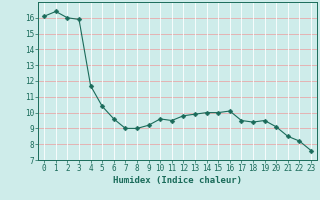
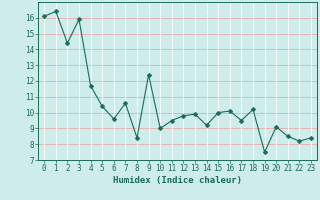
2: 16.0 -> 14.4
7: 9.0 -> 10.6
8: 9.0 -> 8.4
9: 9.2 -> 12.4
10: 9.6 -> 9.0
14: 10.0 -> 9.2
18: 9.4 -> 10.2
19: 9.5 -> 7.5
23: 7.6 -> 8.4
